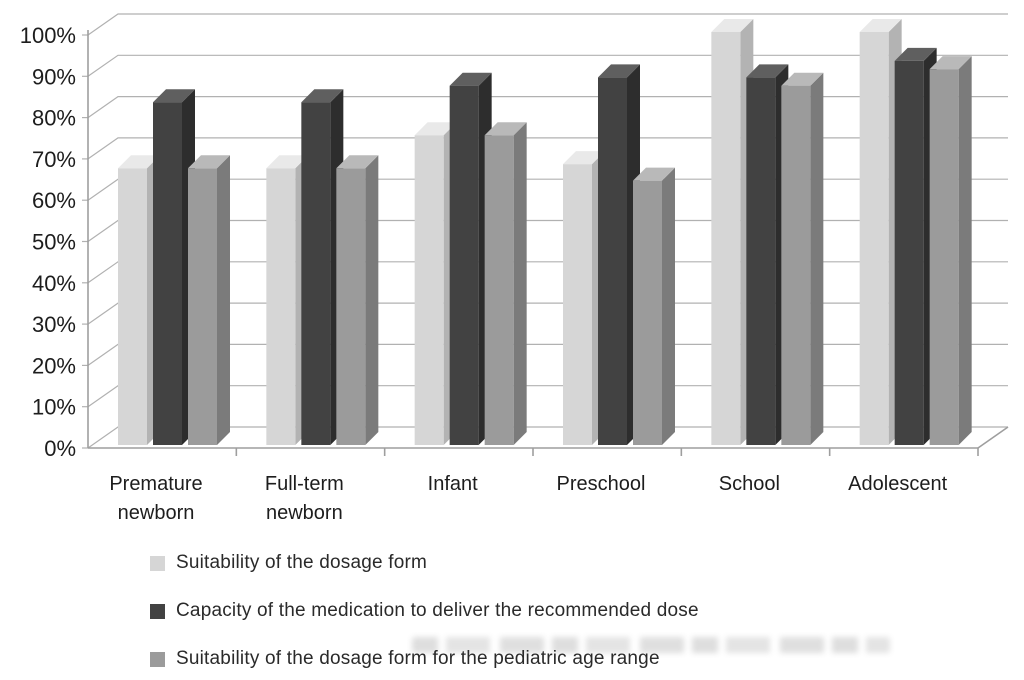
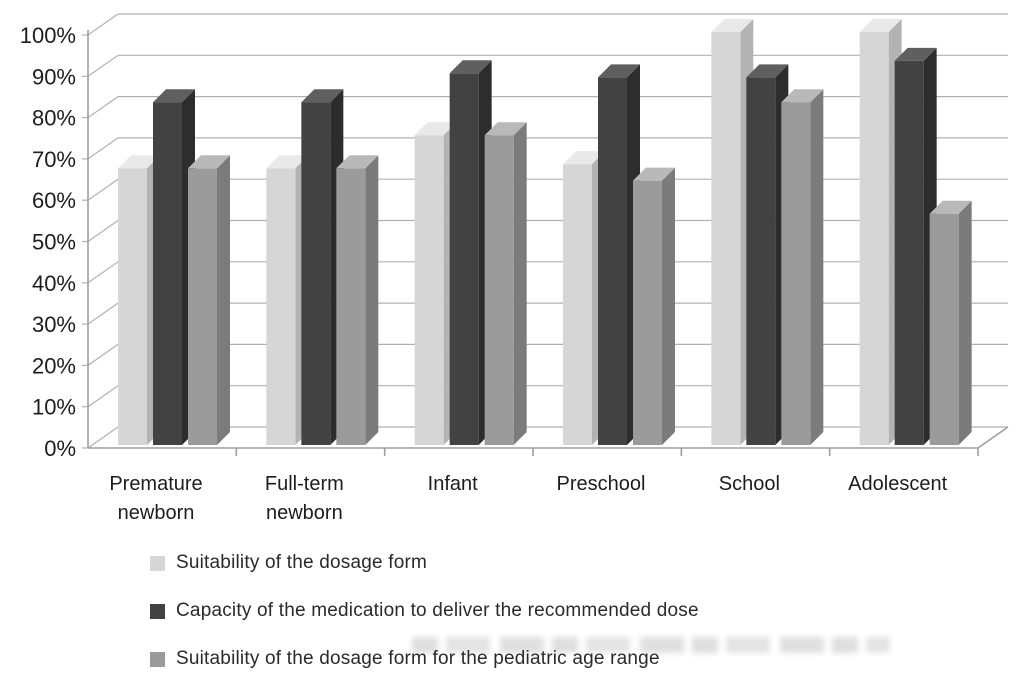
Capacity of the medication to deliver the recommended dose/Infant: 87% -> 90%
Suitability of the dosage form for the pediatric age range/School: 87% -> 83%
Suitability of the dosage form for the pediatric age range/Adolescent: 91% -> 56%
